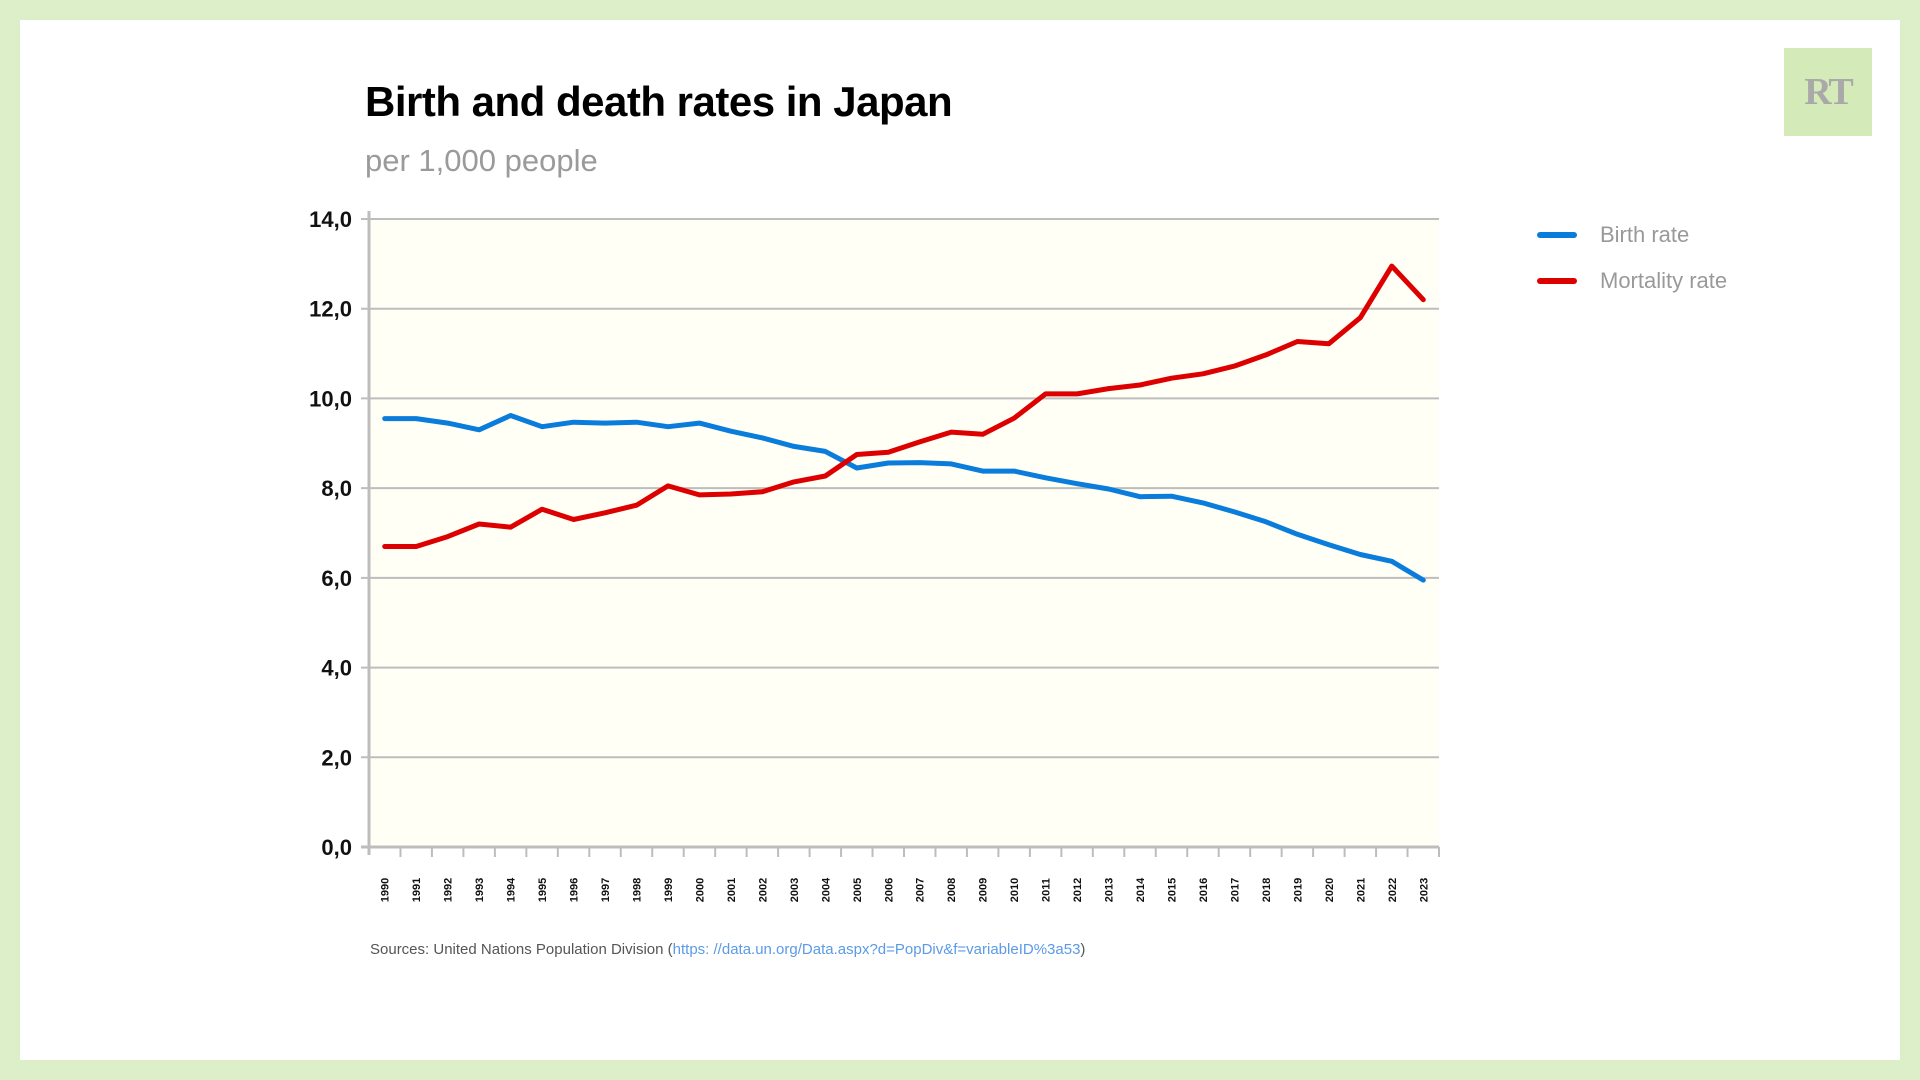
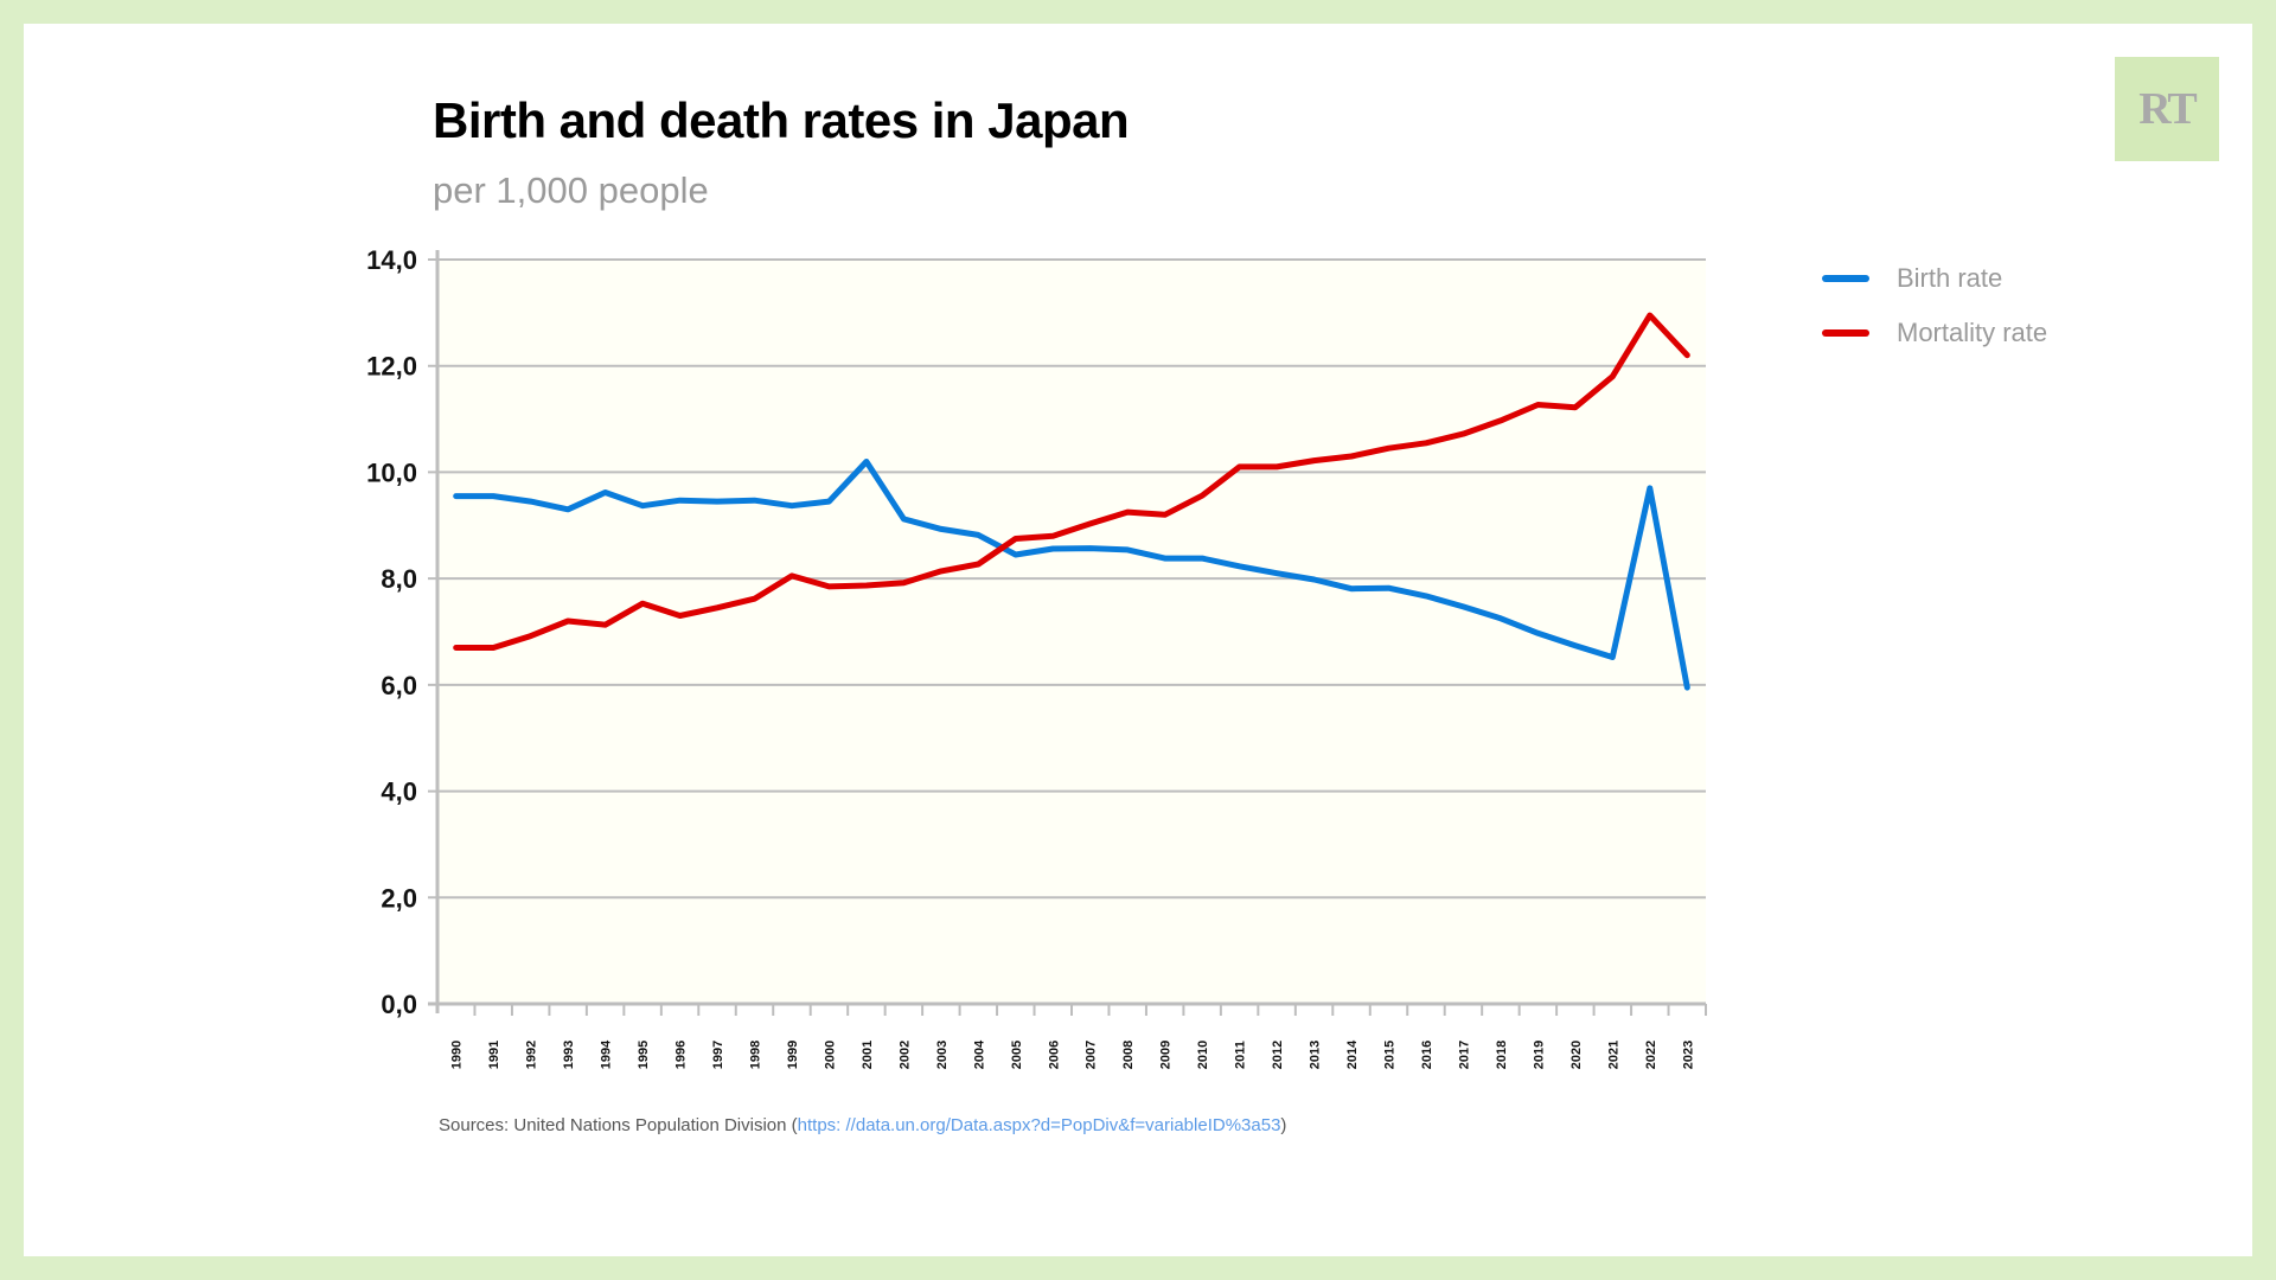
Birth rate/2001: 9,3 -> 10,2
Birth rate/2022: 6,4 -> 9,7
